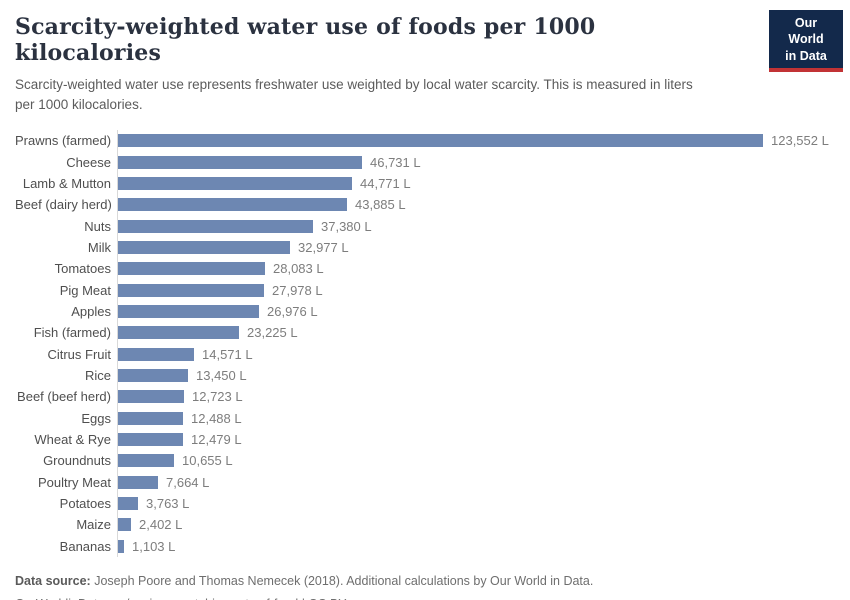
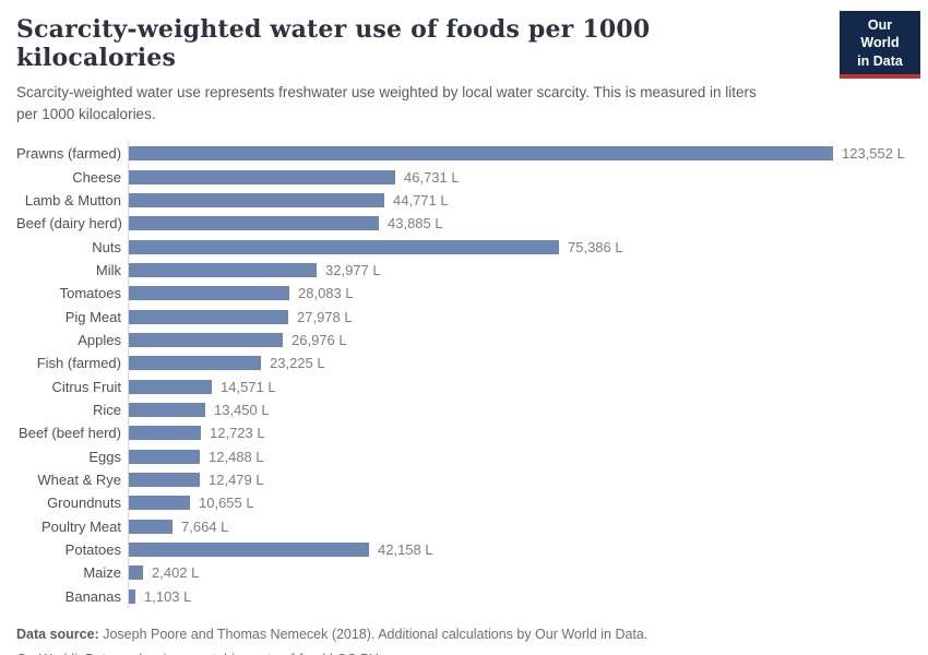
Nuts: 37,380 -> 75,386
Potatoes: 3,763 -> 42,158
